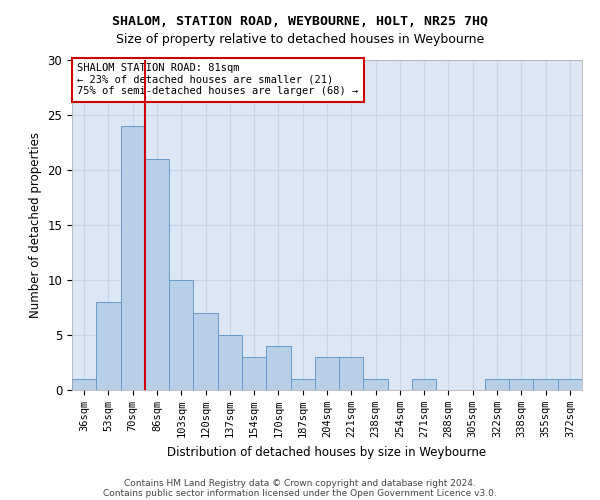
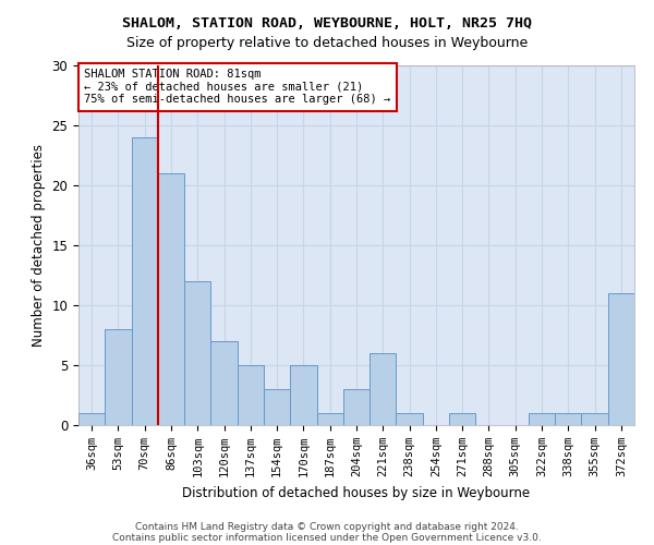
103sqm: 10 -> 12
170sqm: 4 -> 5
221sqm: 3 -> 6
372sqm: 1 -> 11
